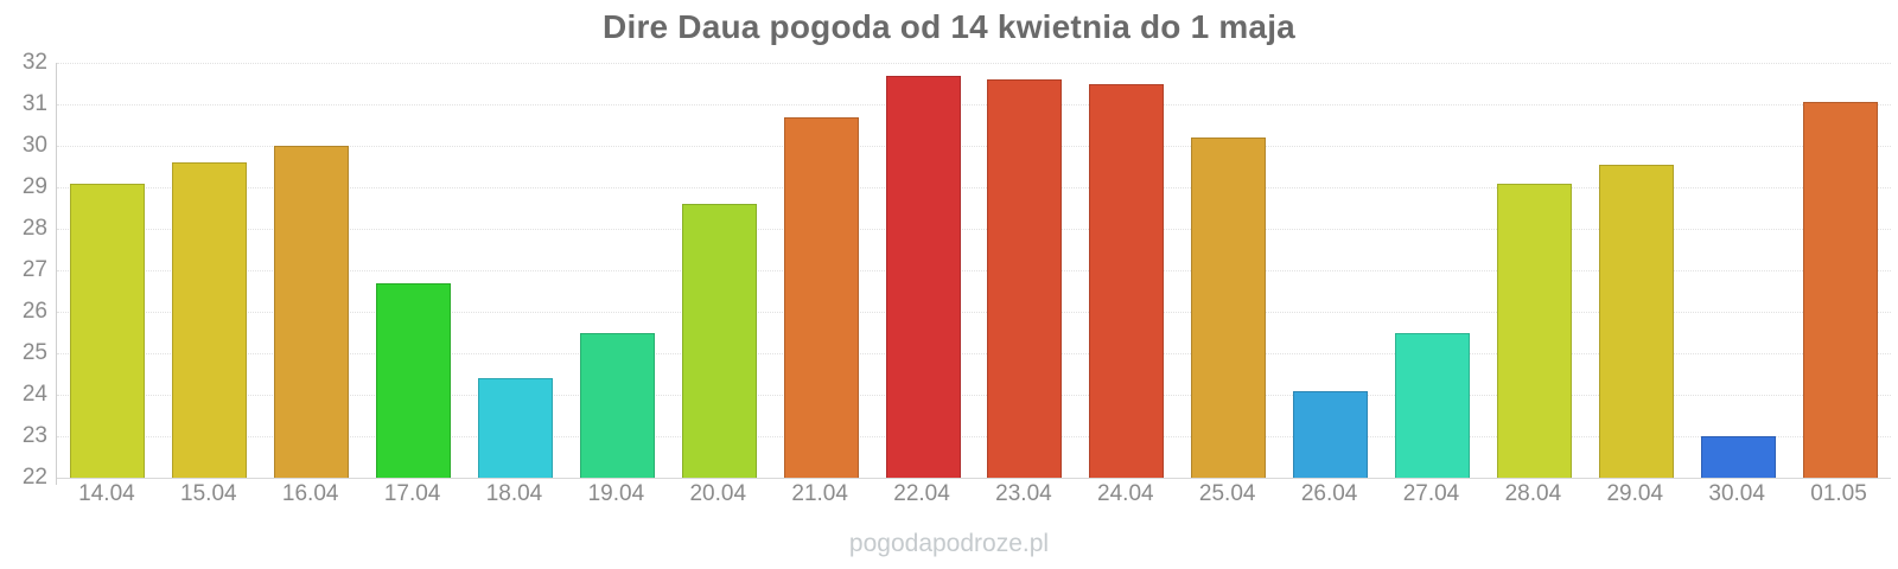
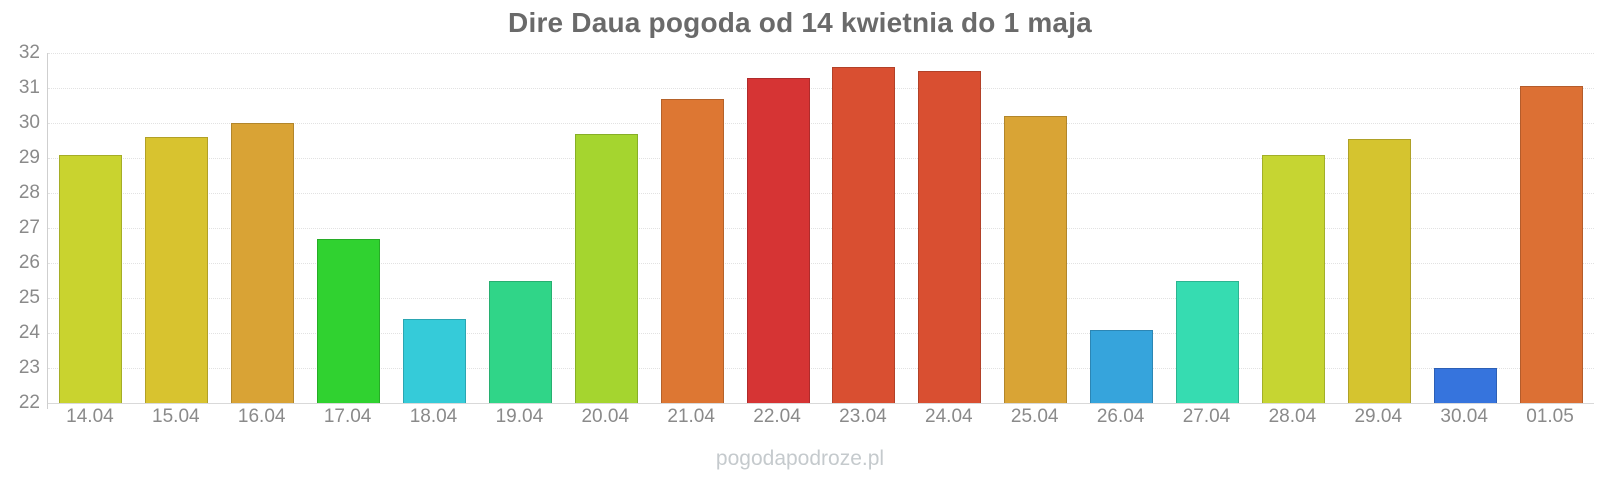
20.04: 28.6 -> 29.7
22.04: 31.7 -> 31.3
